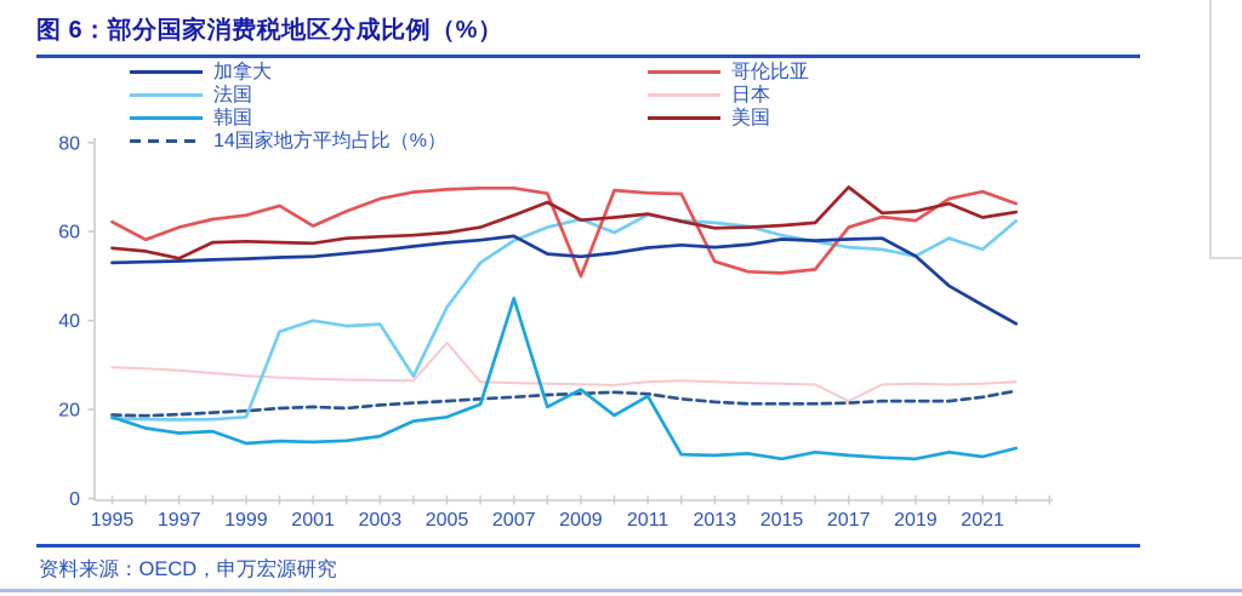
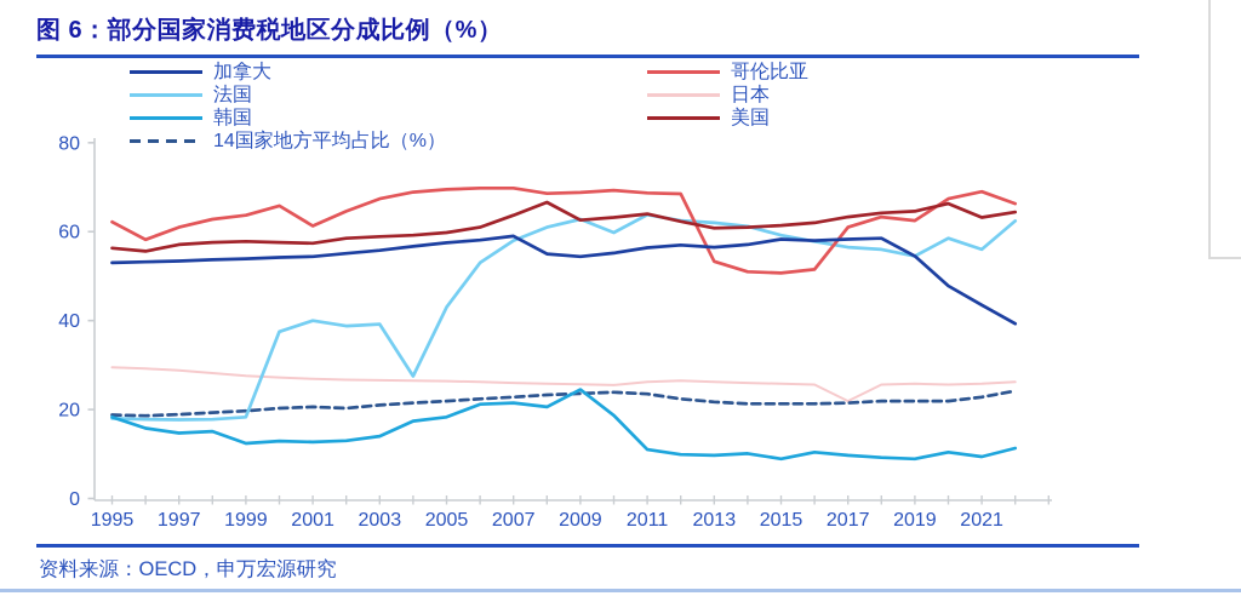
美国/1997: 54 -> 57
日本/2005: 35 -> 26
韩国/2007: 45 -> 22
哥伦比亚/2009: 50 -> 69
韩国/2011: 23 -> 11
美国/2017: 70 -> 63
